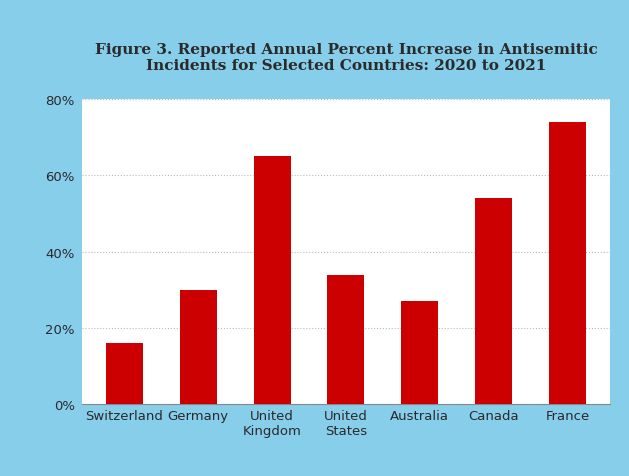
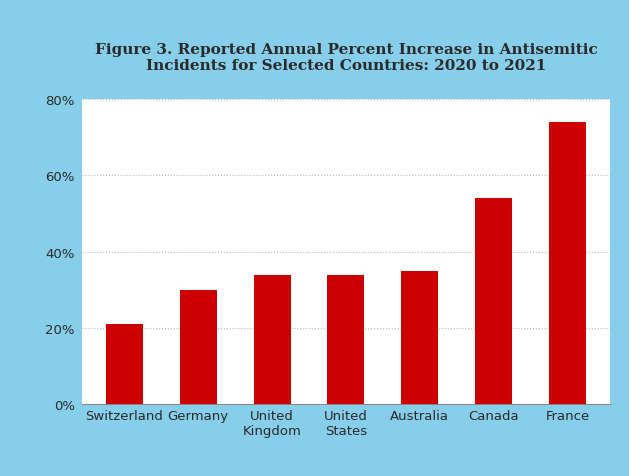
Switzerland: 16% -> 21%
United Kingdom: 65% -> 34%
Australia: 27% -> 35%
